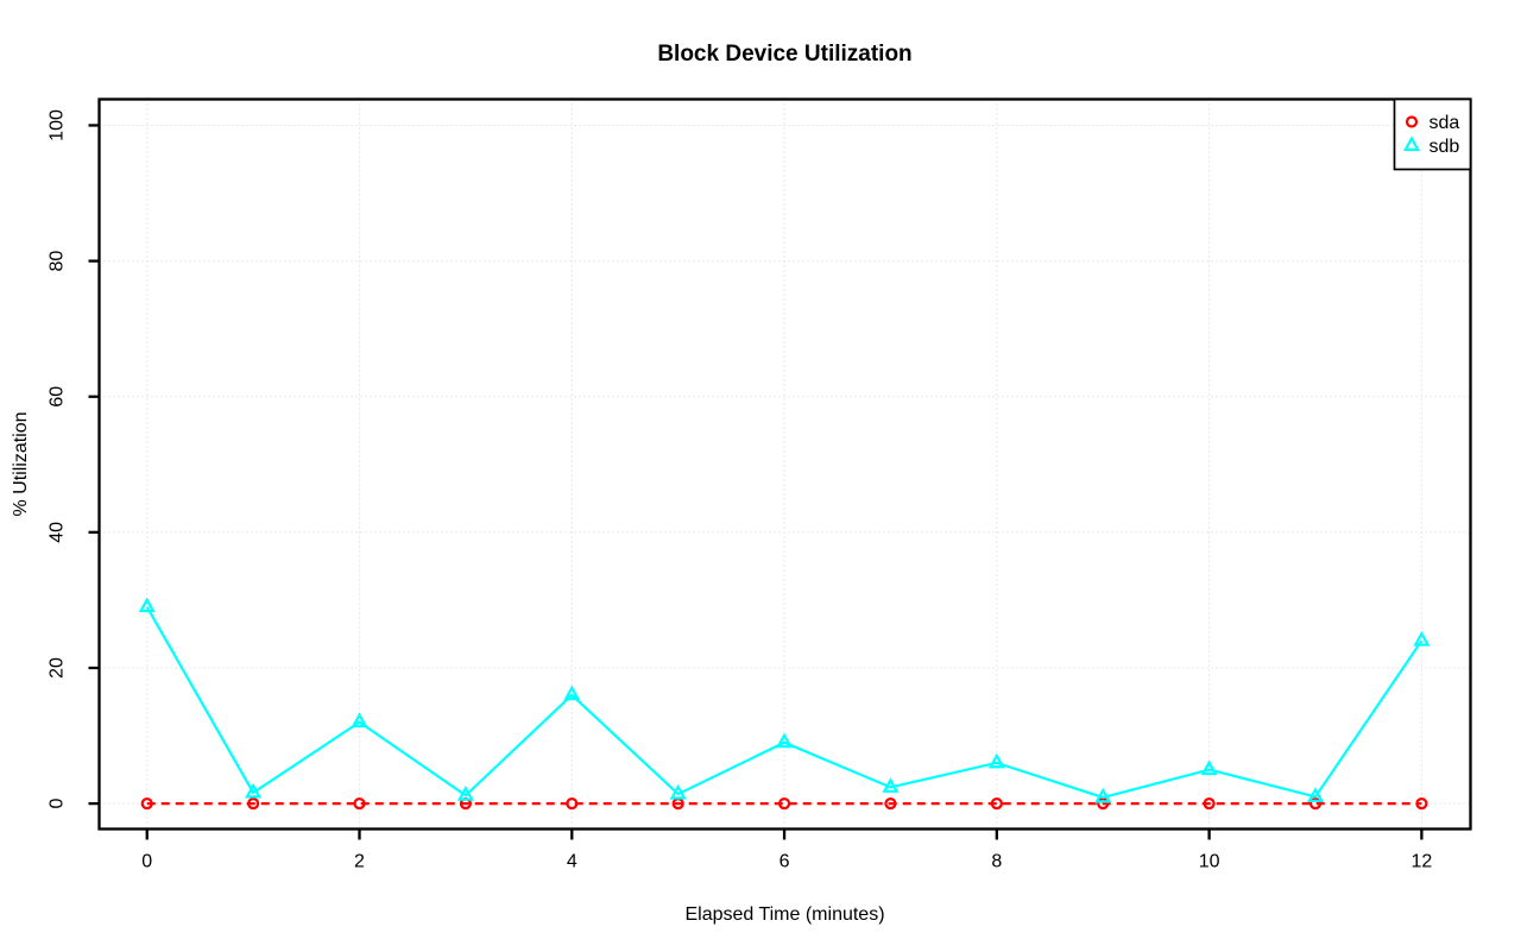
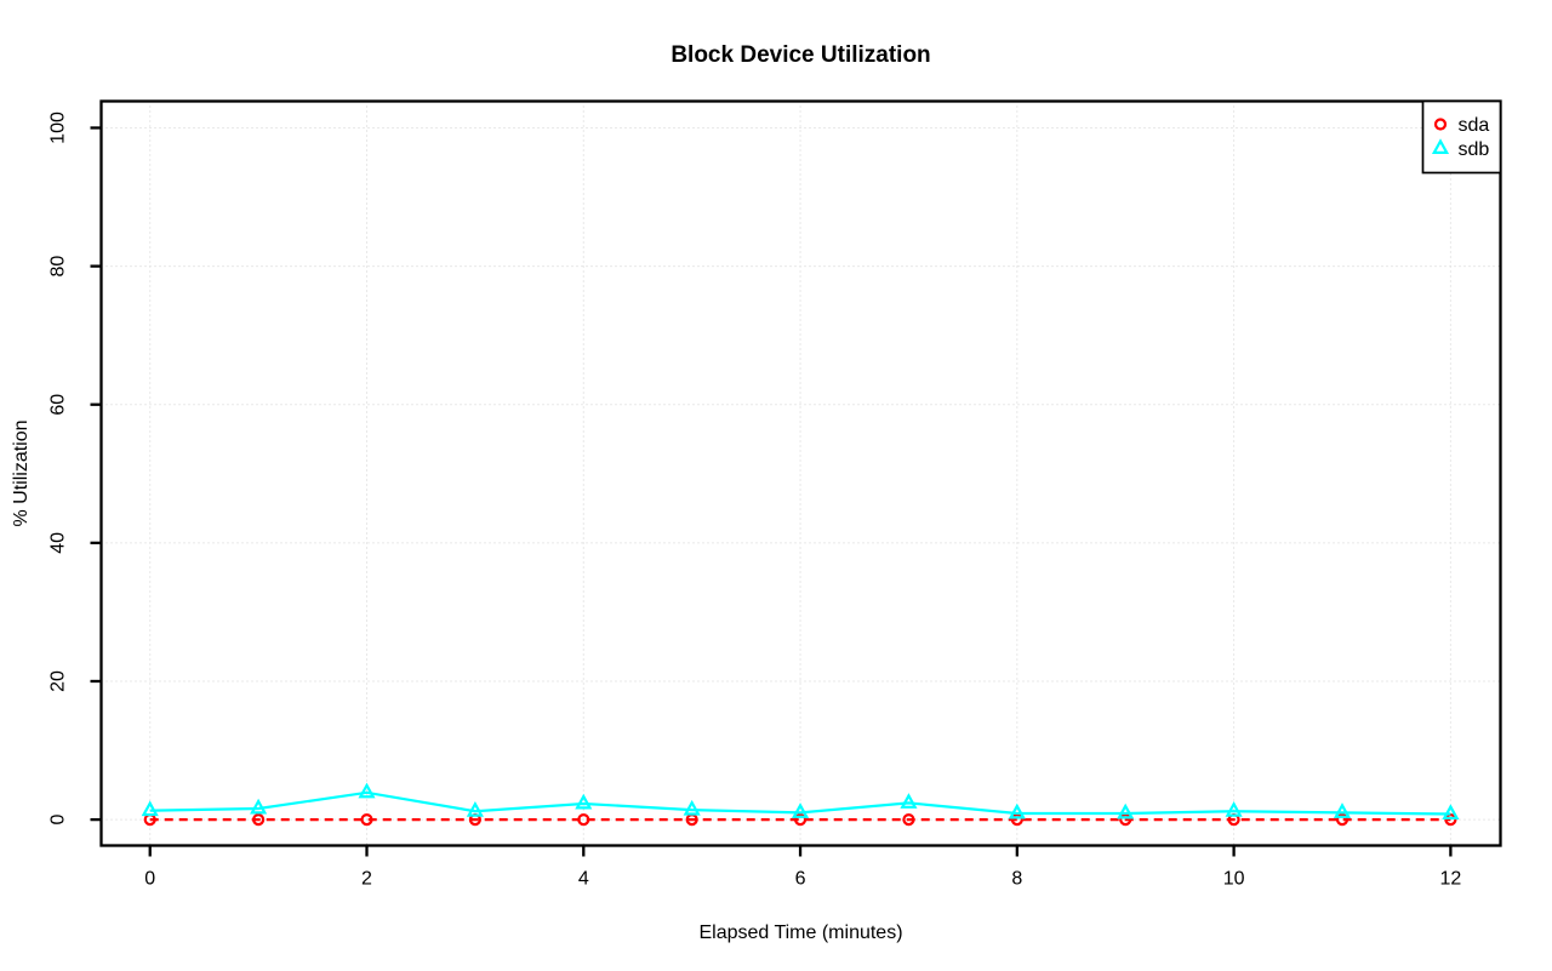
sdb/0: 29 -> 1
sdb/2: 12 -> 4
sdb/4: 16 -> 2
sdb/6: 9 -> 1
sdb/8: 6 -> 1
sdb/10: 5 -> 1
sdb/12: 24 -> 1
